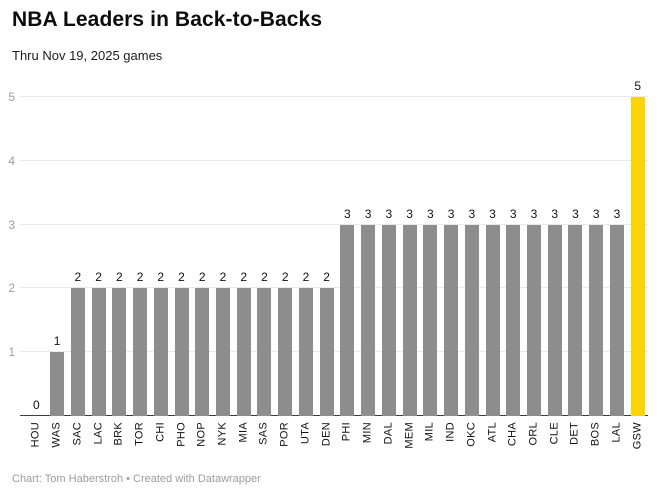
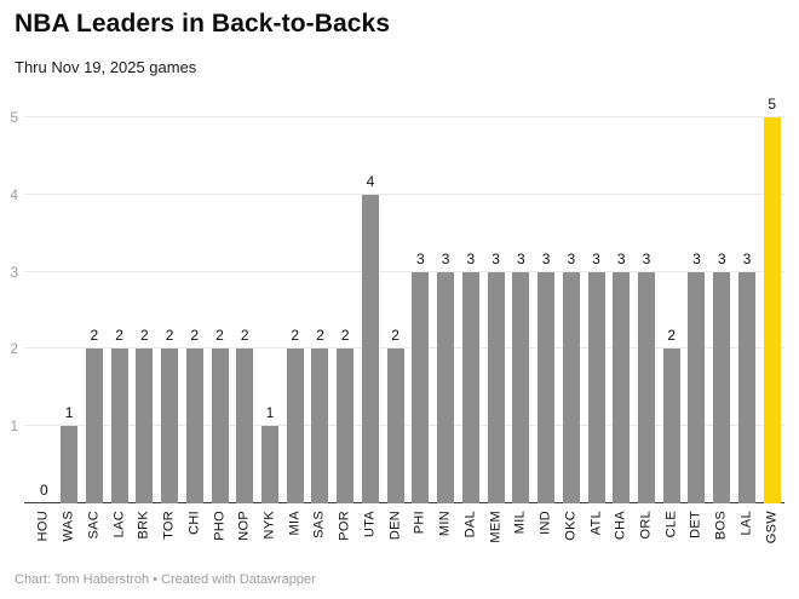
NYK: 2 -> 1
UTA: 2 -> 4
CLE: 3 -> 2
